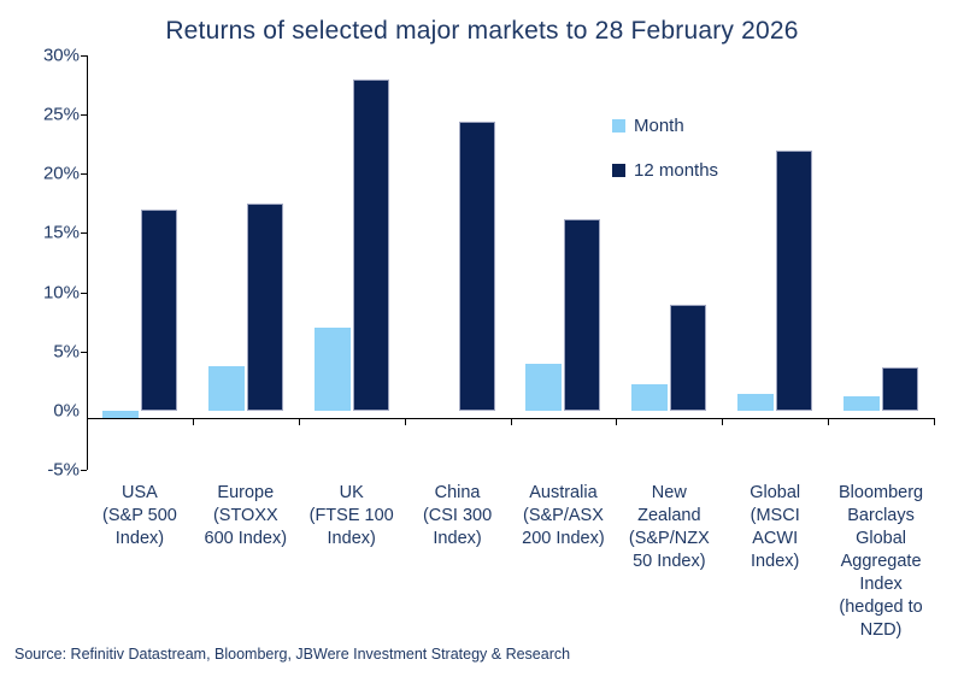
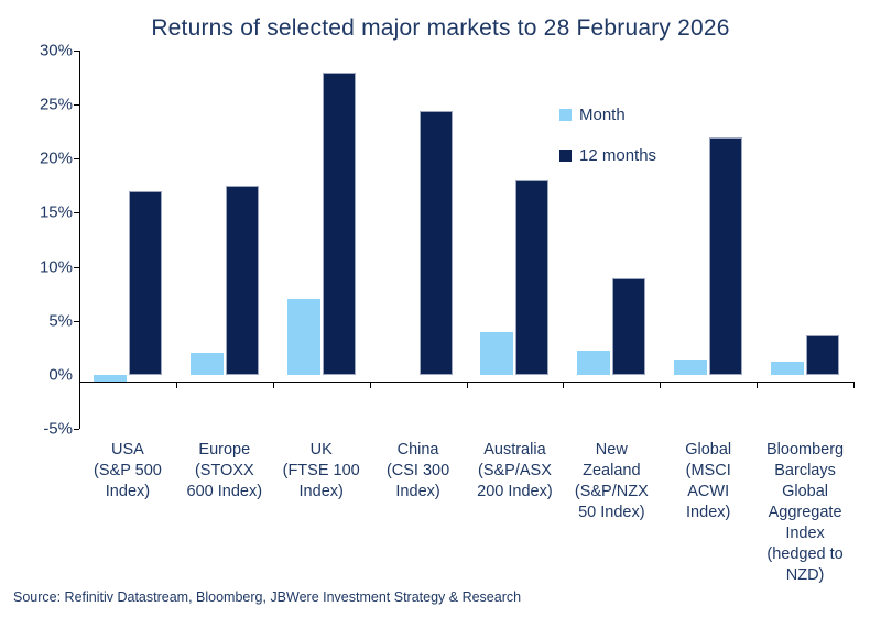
Month/Europe (STOXX 600 Index): 4% -> 2%
12 months/Australia (S&P/ASX 200 Index): 16% -> 18%
